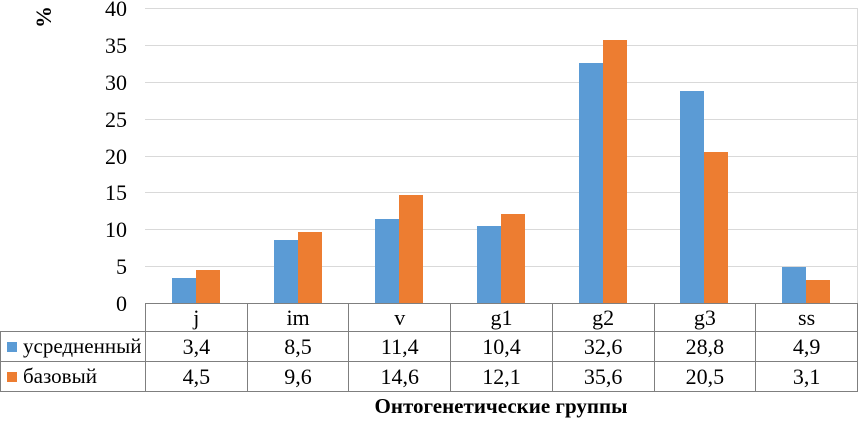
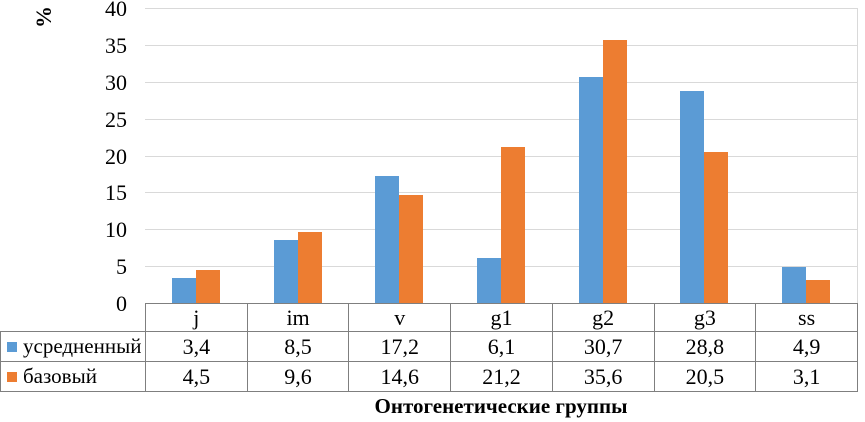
усредненный/v: 11,4 -> 17,2
усредненный/g1: 10,4 -> 6,1
базовый/g1: 12,1 -> 21,2
усредненный/g2: 32,6 -> 30,7
